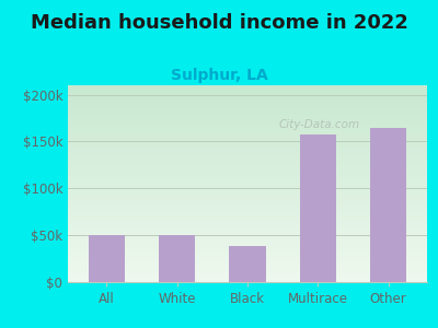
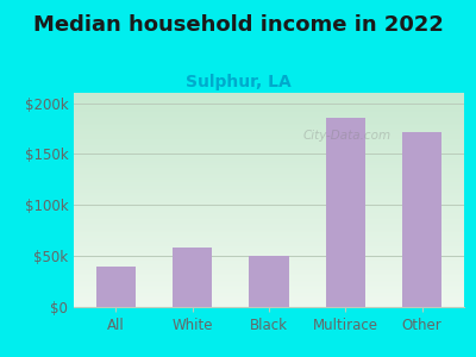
All: $50k -> $40k
White: $50k -> $58k
Black: $38k -> $50k
Multirace: $158k -> $186k
Other: $165k -> $172k
